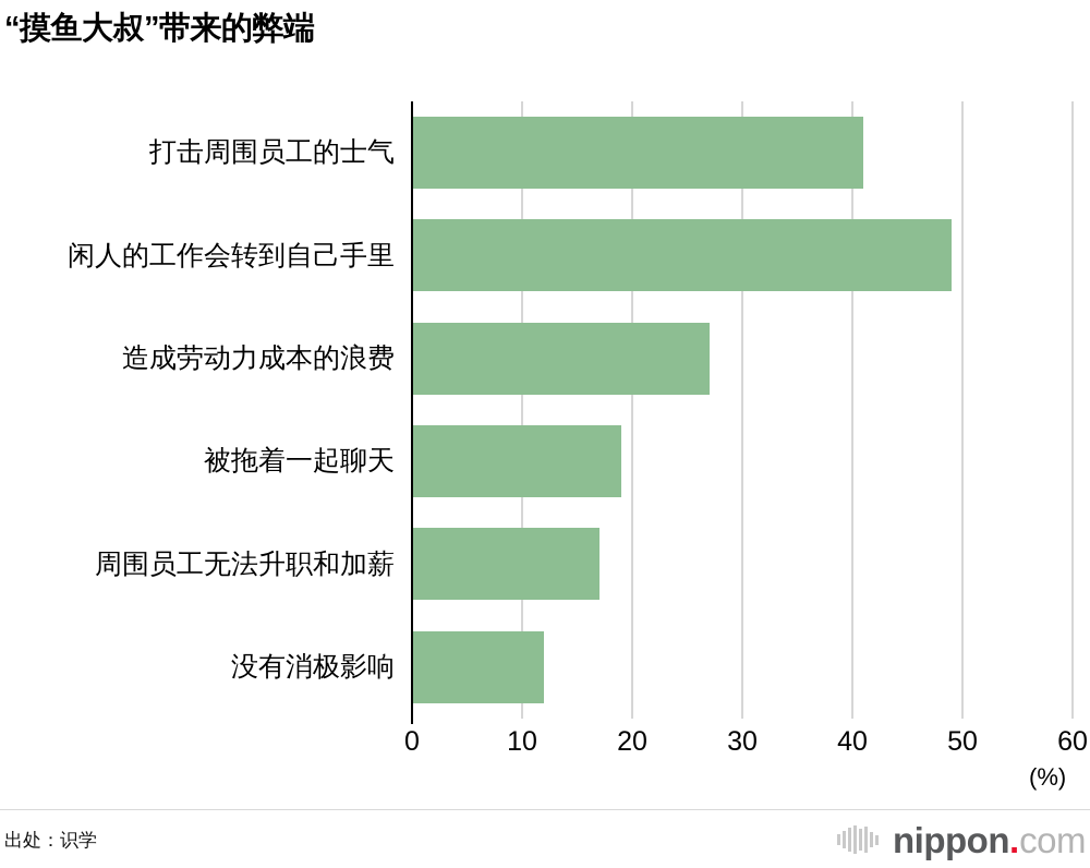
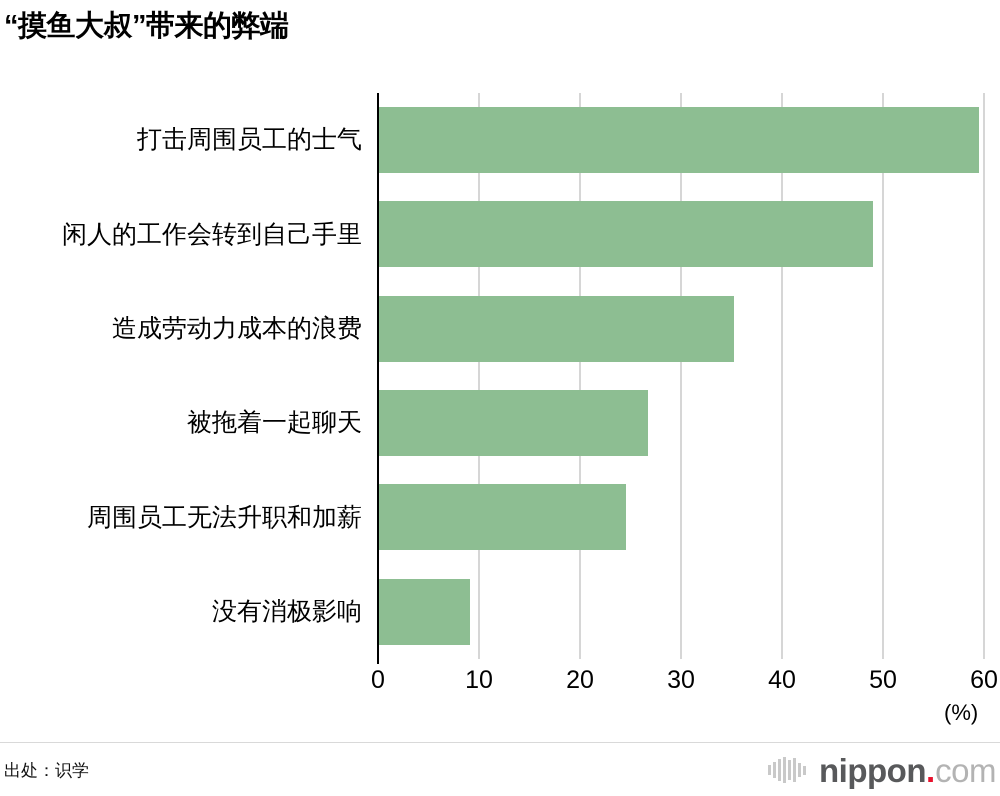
打击周围员工的士气: 41 -> 60
造成劳动力成本的浪费: 27 -> 35
被拖着一起聊天: 19 -> 27
周围员工无法升职和加薪: 17 -> 25
没有消极影响: 12 -> 9
